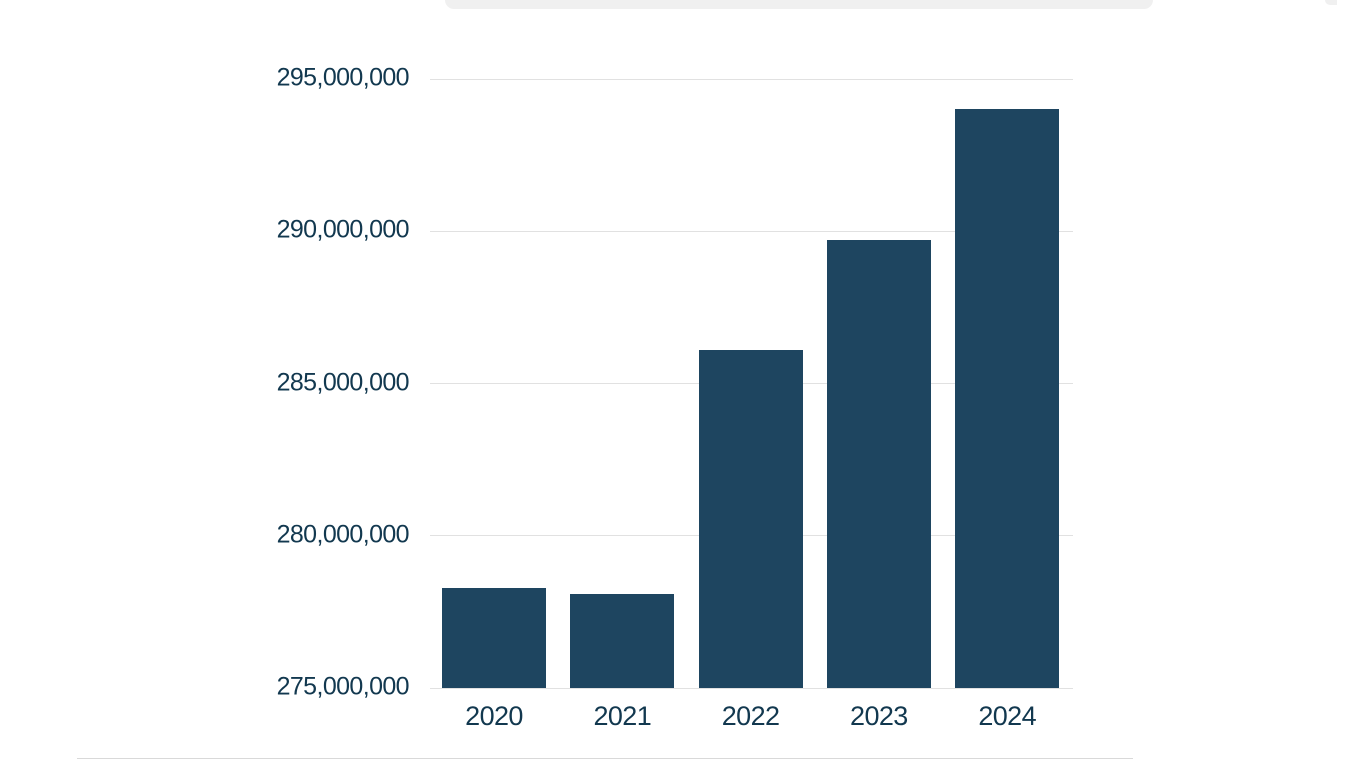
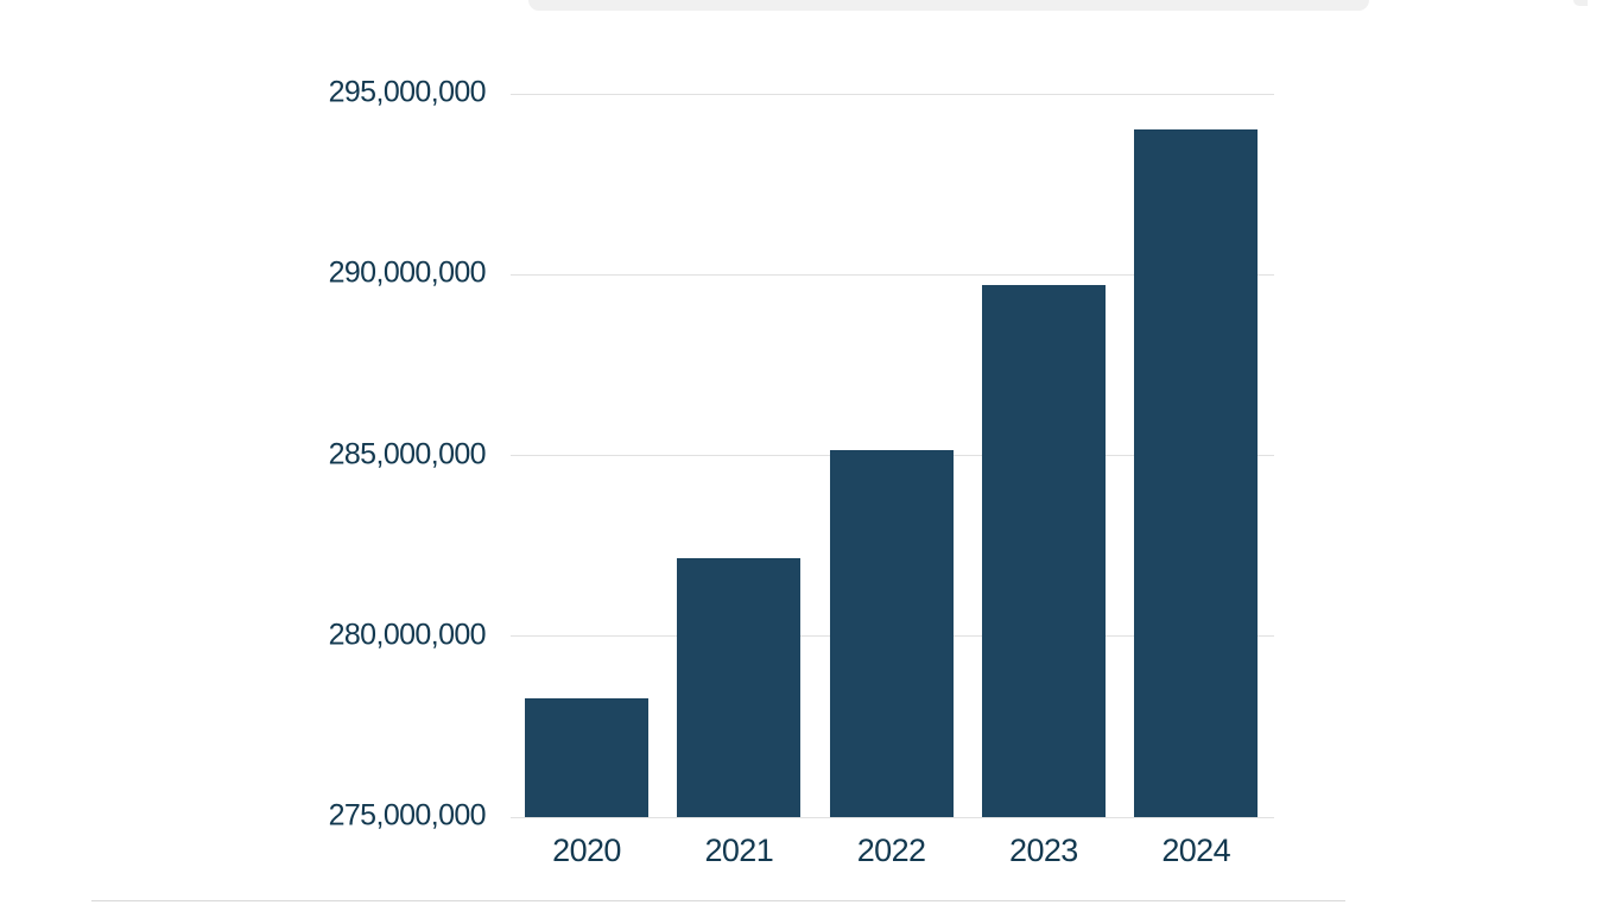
2021: 278100000 -> 282200000
2022: 286100000 -> 285200000
